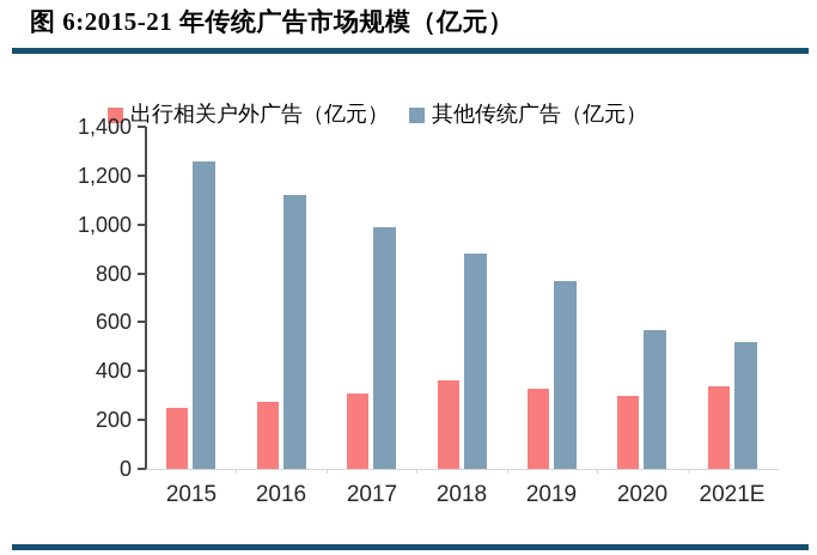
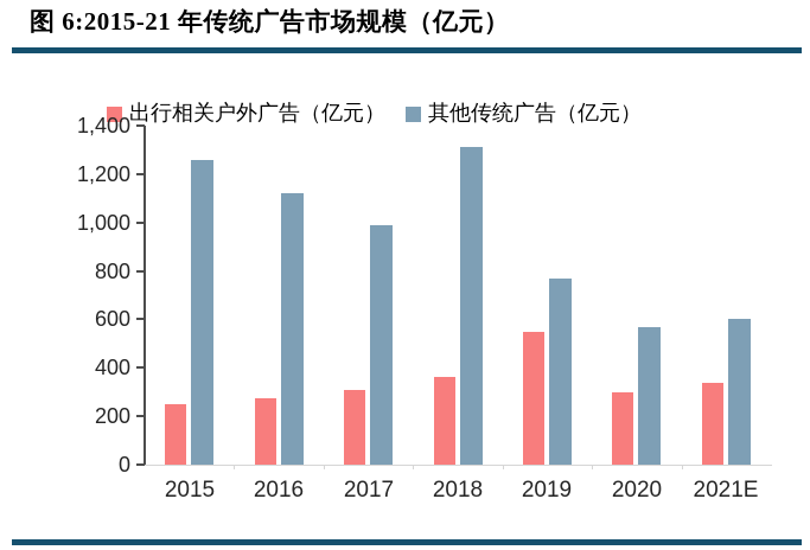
其他传统广告（亿元）/2018: 880 -> 1310
出行相关户外广告（亿元）/2019: 330 -> 550
其他传统广告（亿元）/2021E: 520 -> 600
